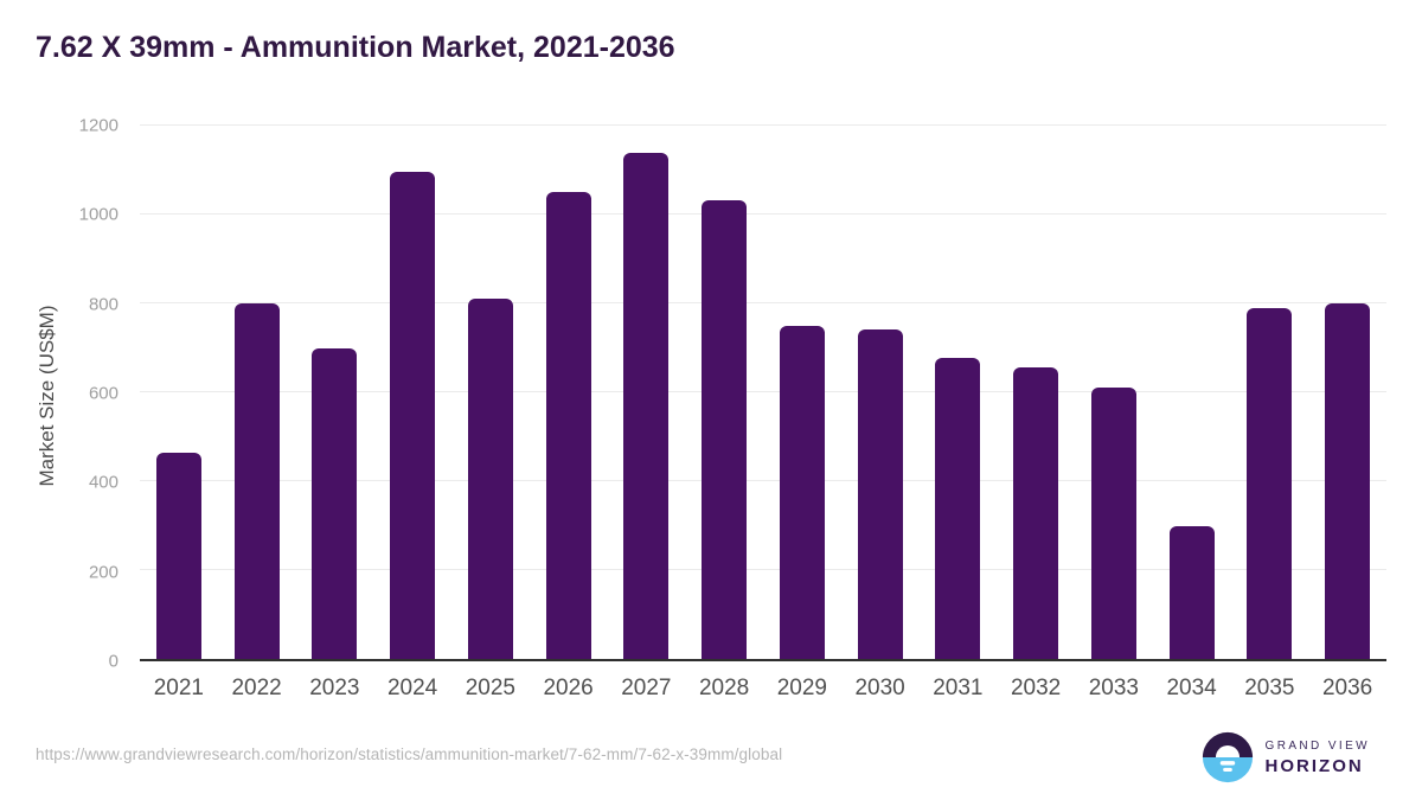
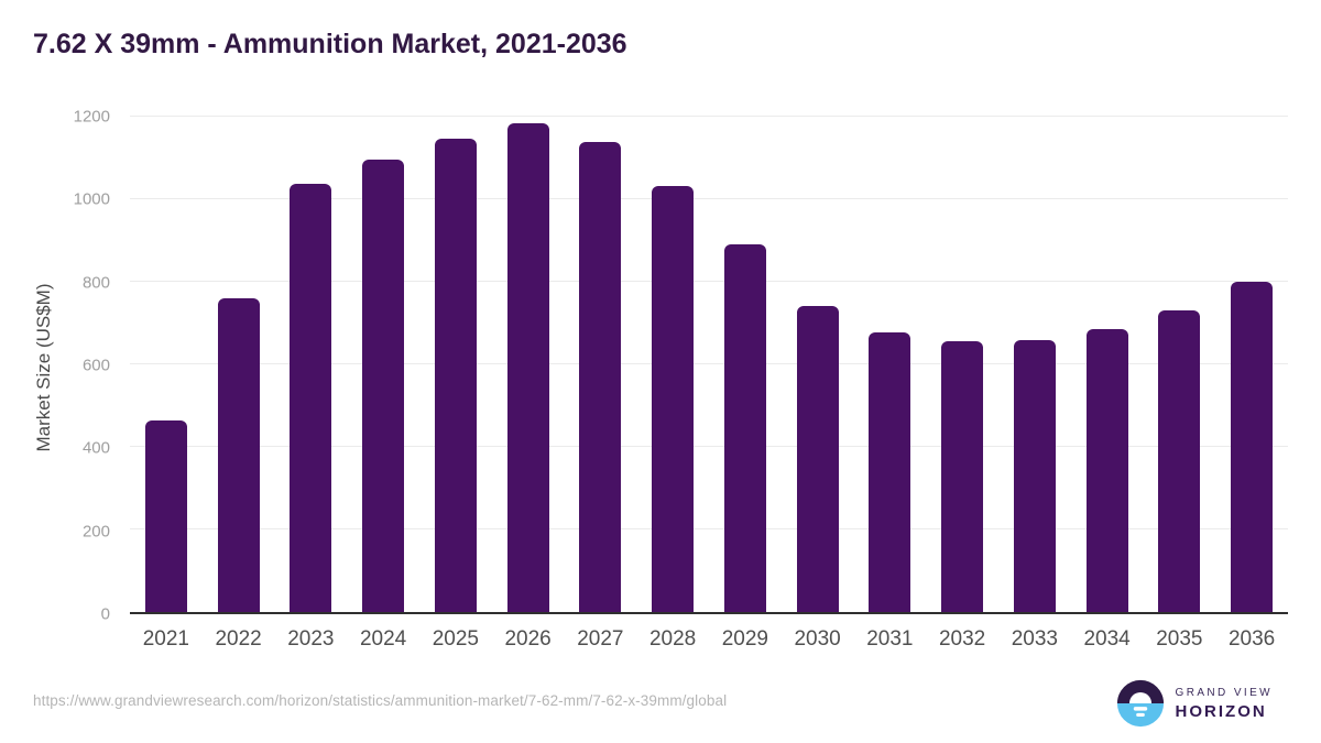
2022: 800 -> 760
2023: 700 -> 1040
2025: 810 -> 1150
2026: 1050 -> 1180
2029: 750 -> 890
2033: 610 -> 660
2034: 300 -> 680
2035: 790 -> 730
